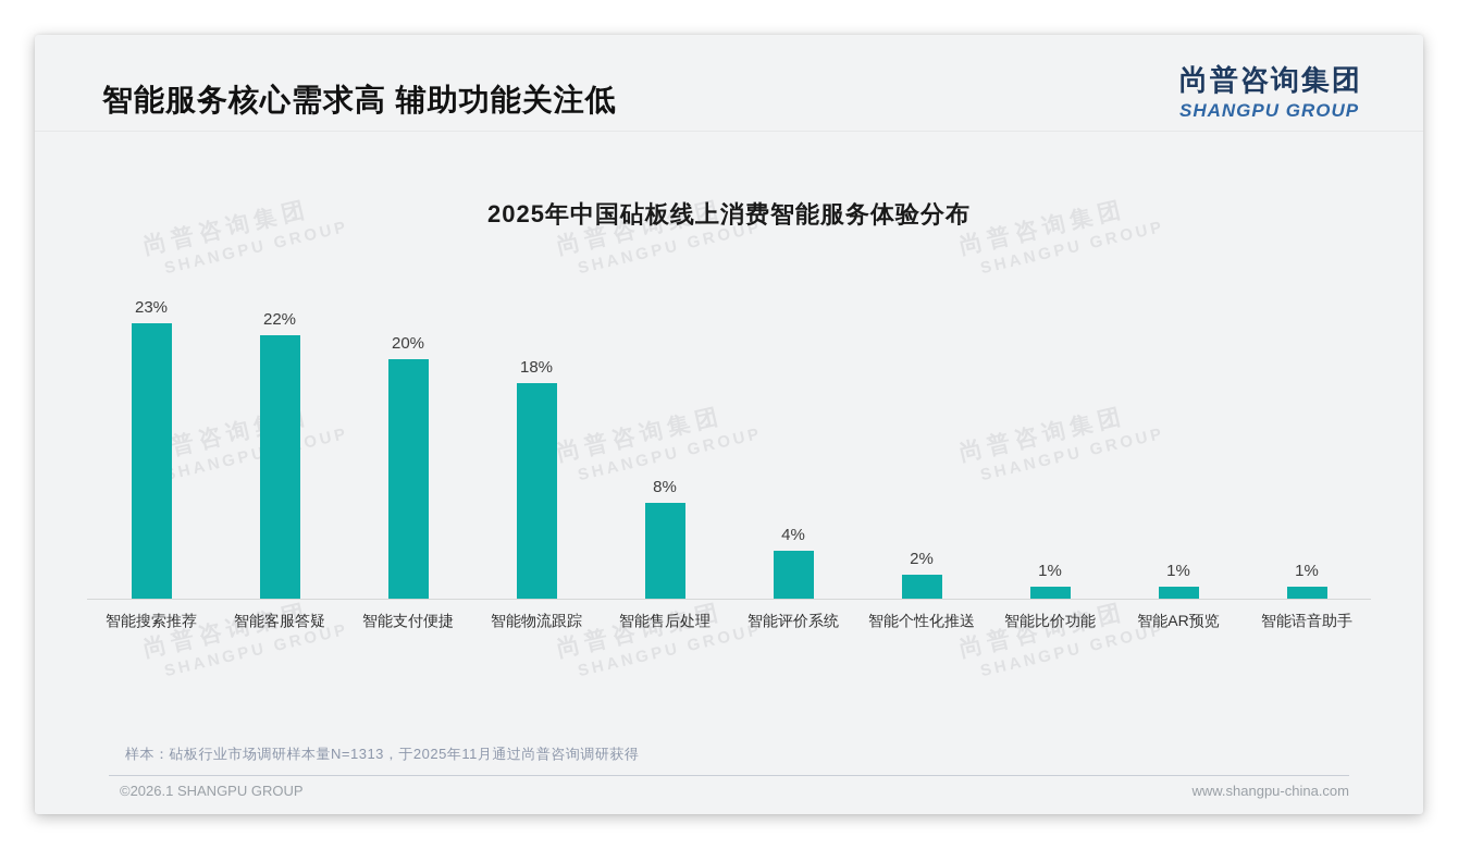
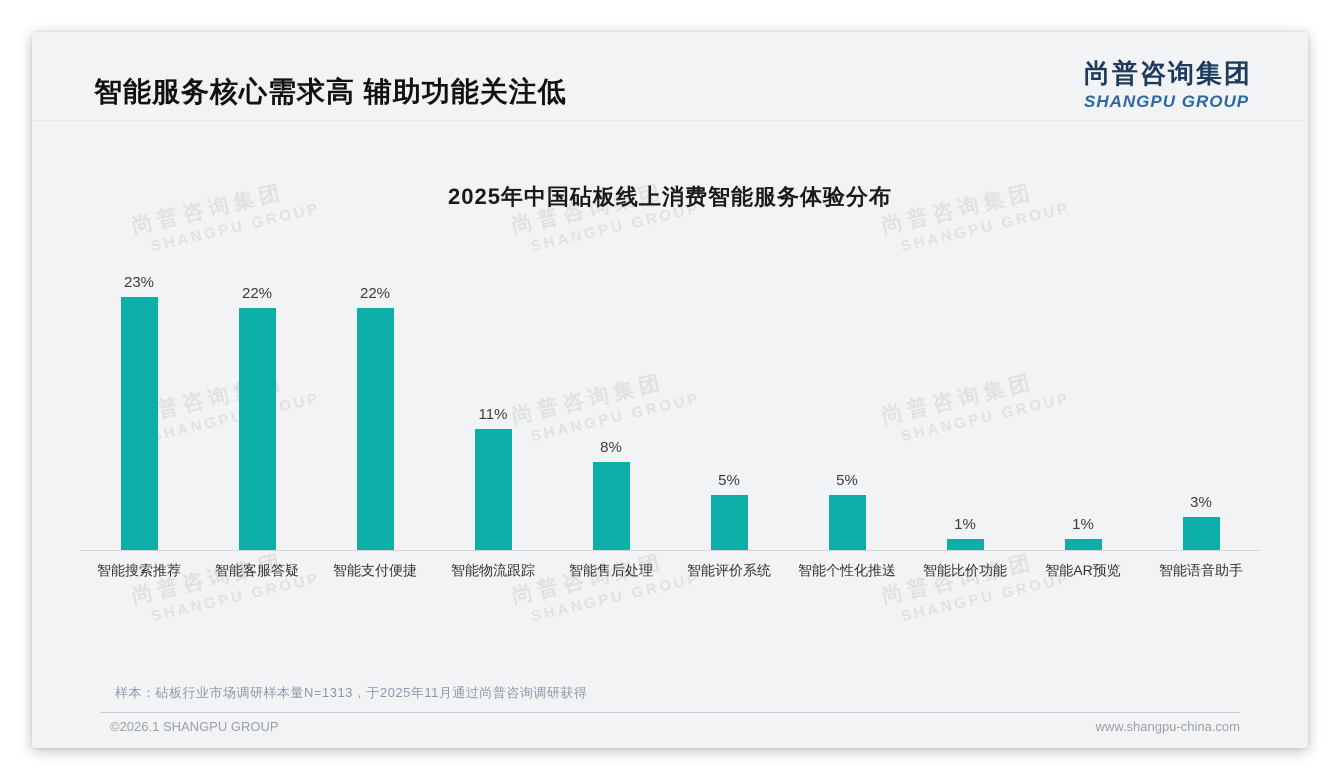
智能支付便捷: 20% -> 22%
智能物流跟踪: 18% -> 11%
智能评价系统: 4% -> 5%
智能个性化推送: 2% -> 5%
智能语音助手: 1% -> 3%
